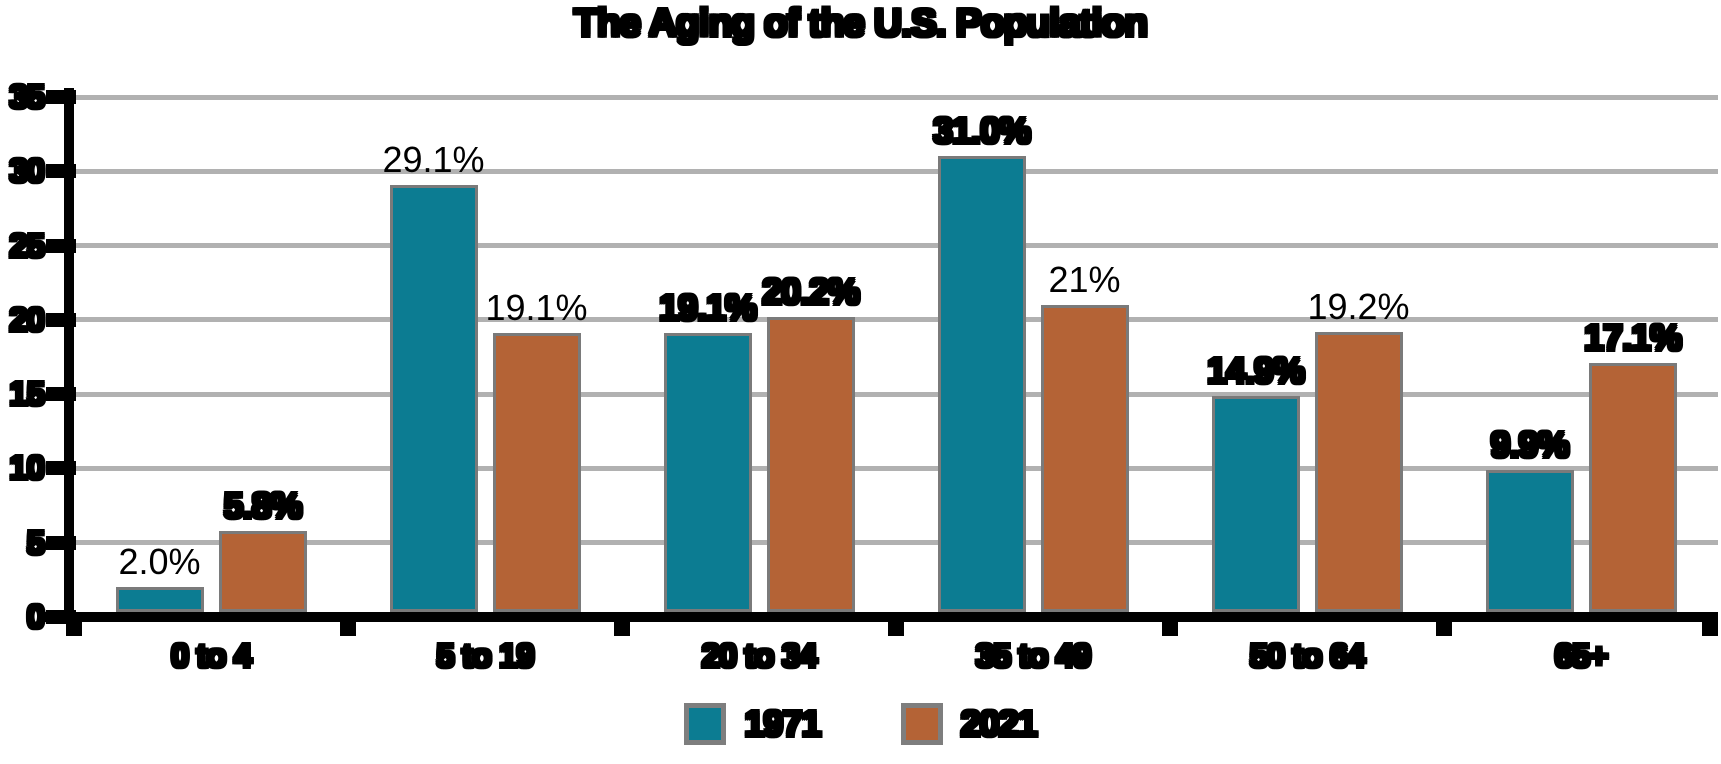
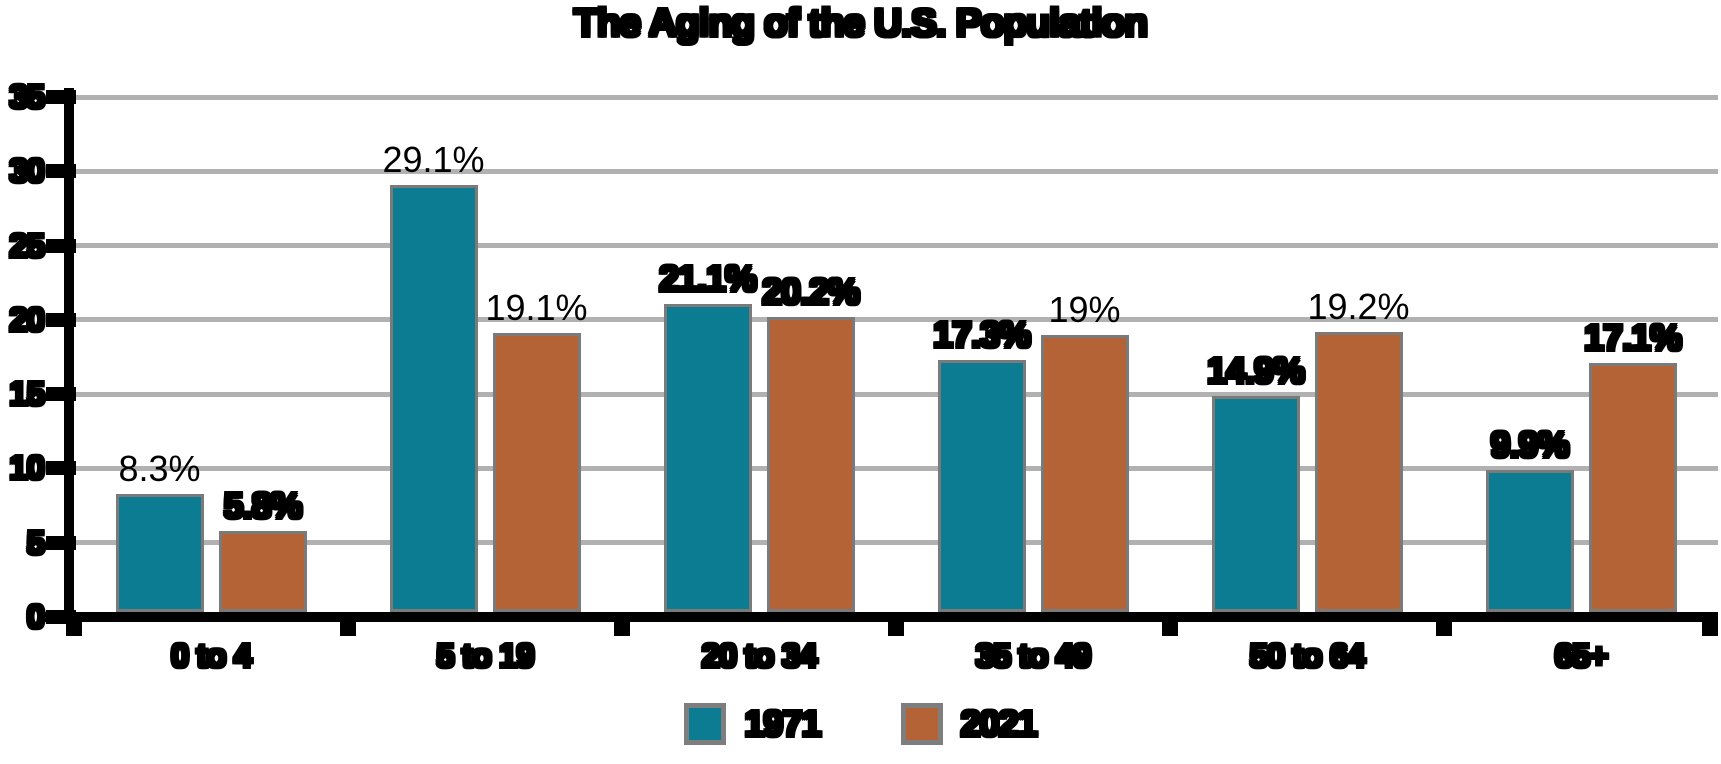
1971/0 to 4: 2.0% -> 8.3%
1971/20 to 34: 19.1% -> 21.1%
1971/35 to 49: 31.0% -> 17.3%
2021/35 to 49: 21% -> 19%
